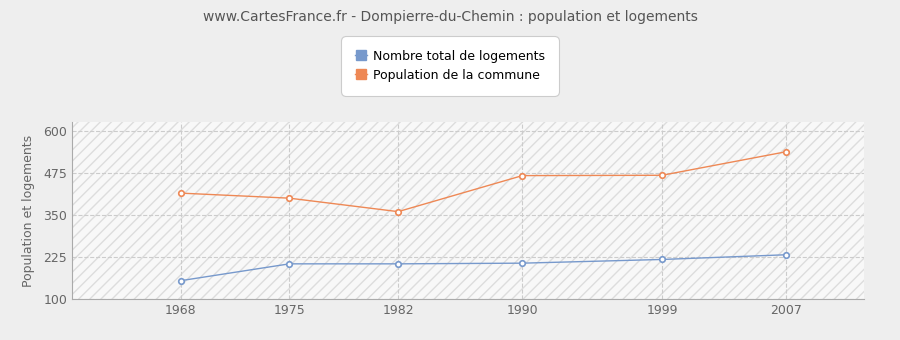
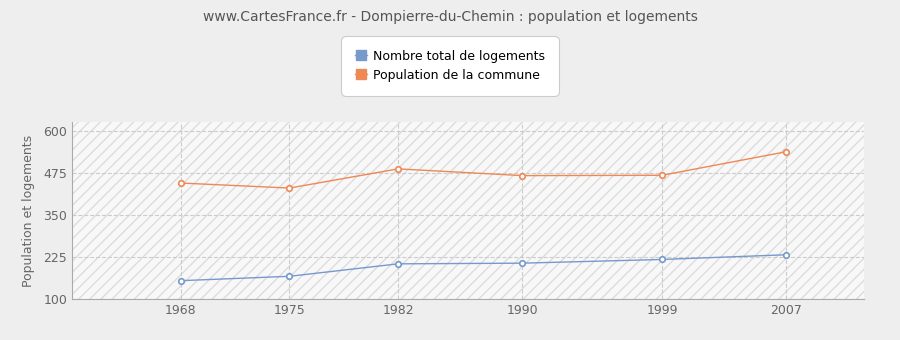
Population de la commune/1968: 415 -> 445
Nombre total de logements/1975: 205 -> 168
Population de la commune/1975: 400 -> 430
Population de la commune/1982: 360 -> 487
